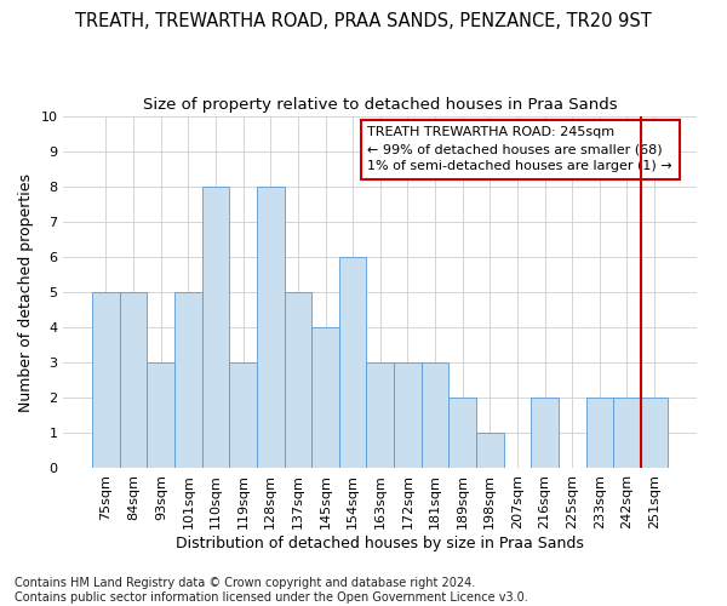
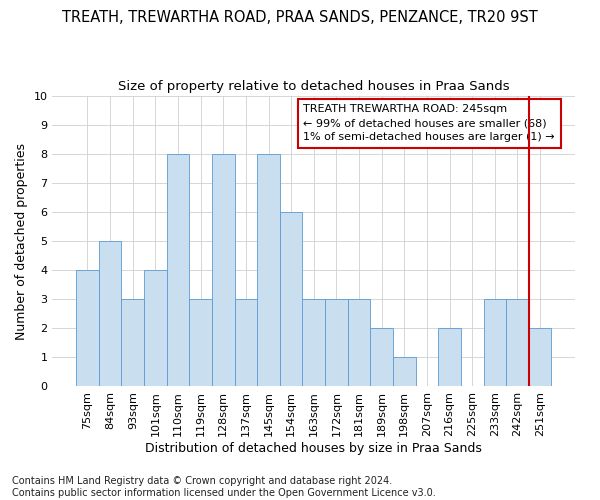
75sqm: 5 -> 4
101sqm: 5 -> 4
137sqm: 5 -> 3
145sqm: 4 -> 8
233sqm: 2 -> 3
242sqm: 2 -> 3
